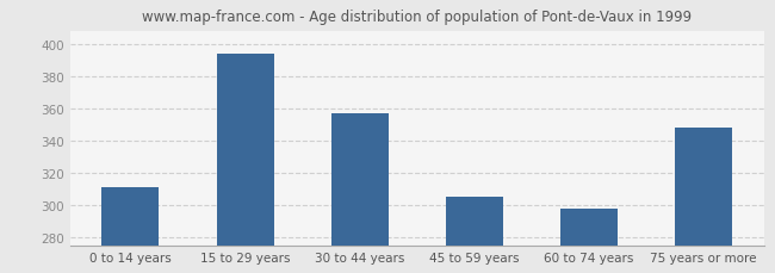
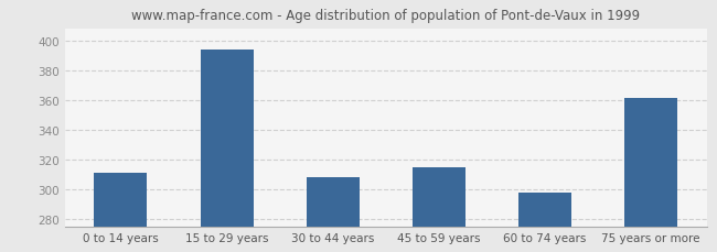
30 to 44 years: 357 -> 308
45 to 59 years: 305 -> 315
75 years or more: 348 -> 361
